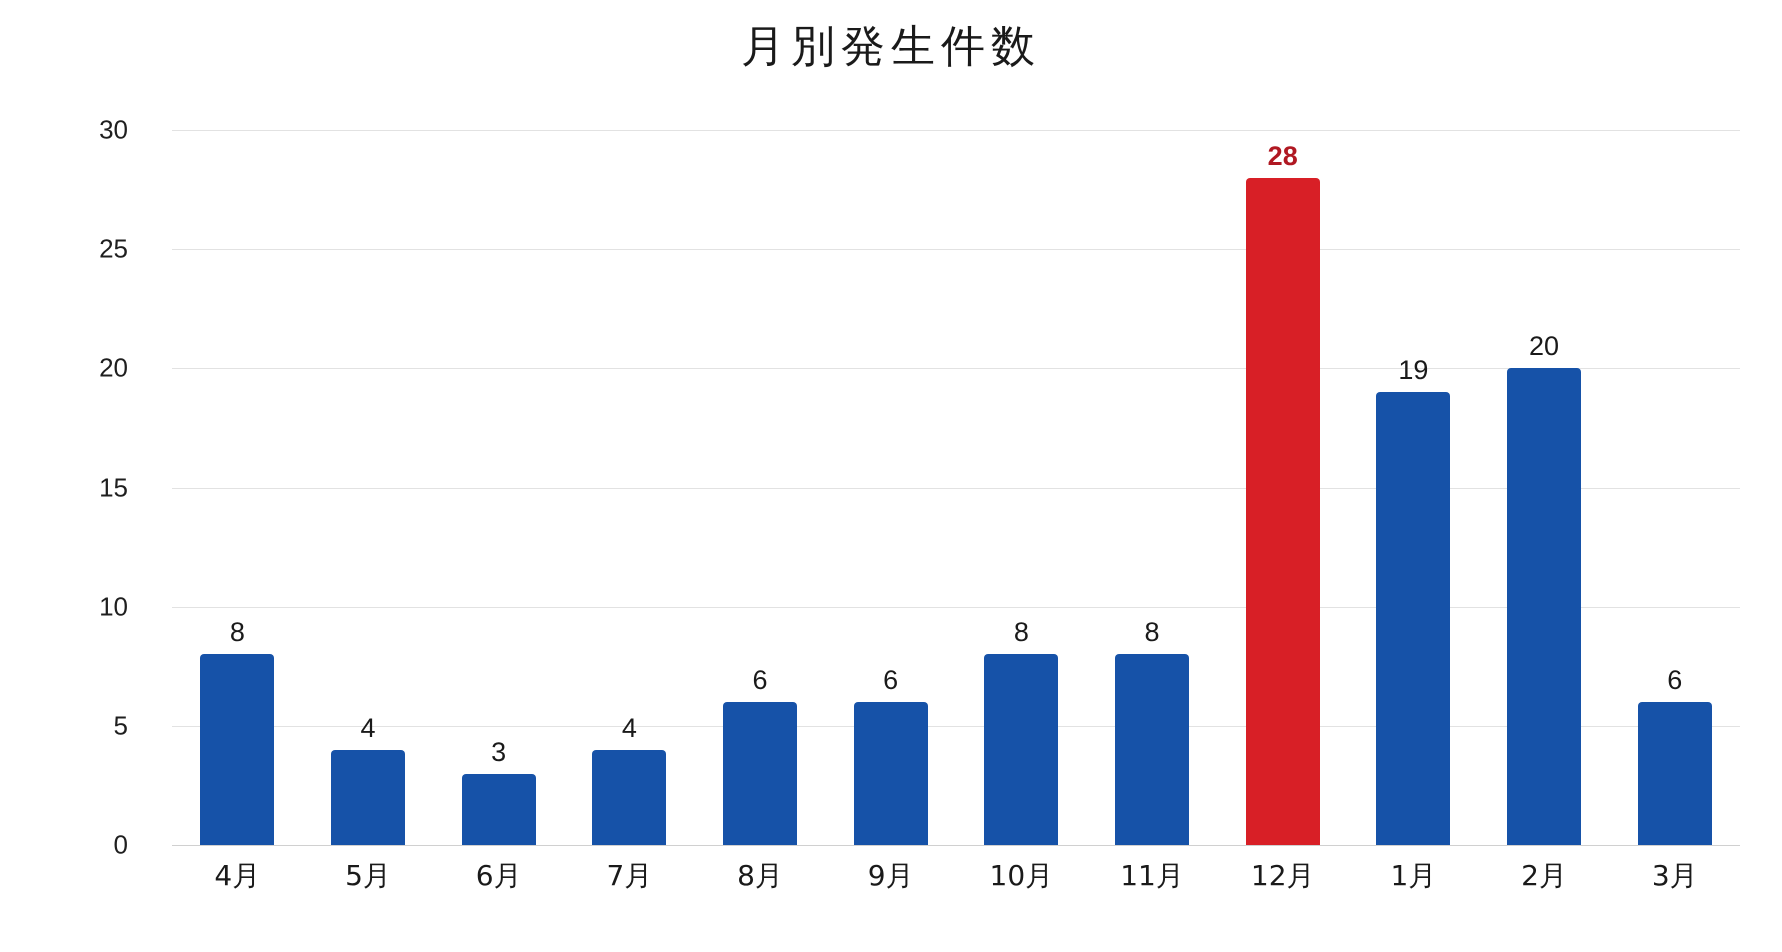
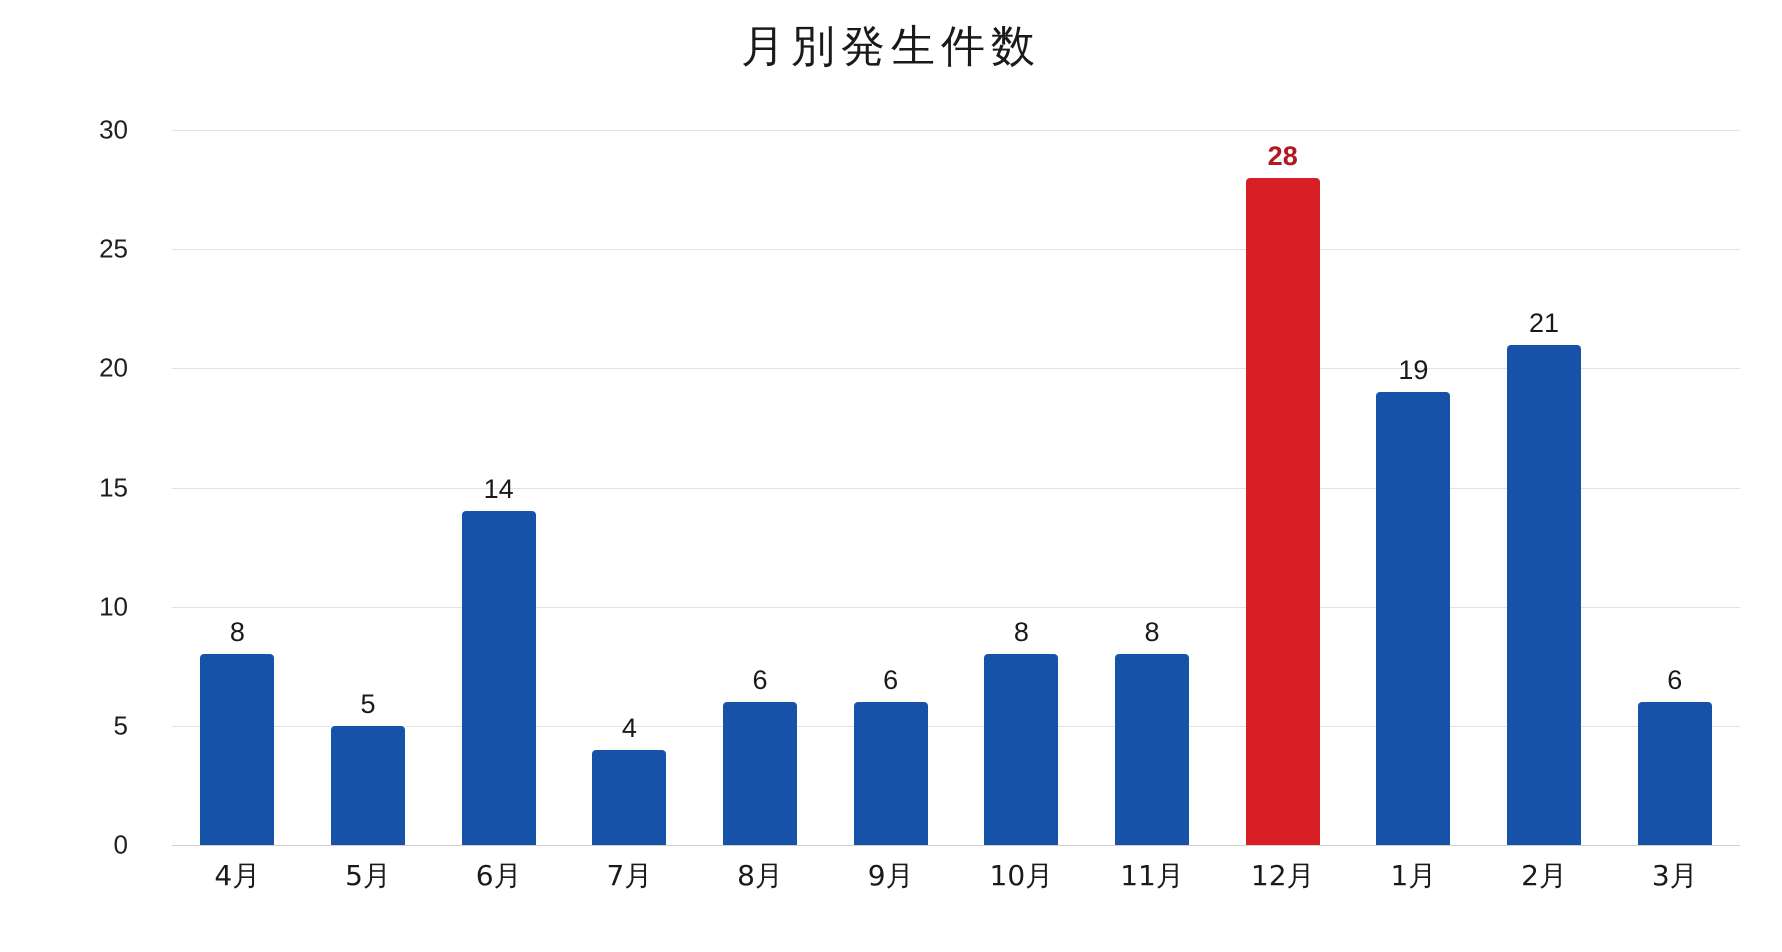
5月: 4 -> 5
6月: 3 -> 14
2月: 20 -> 21
